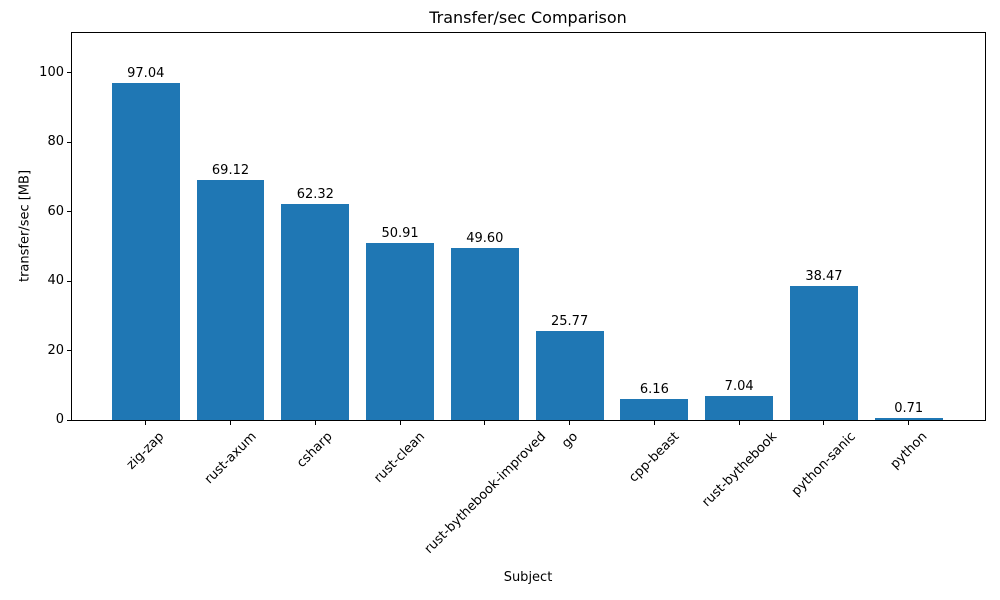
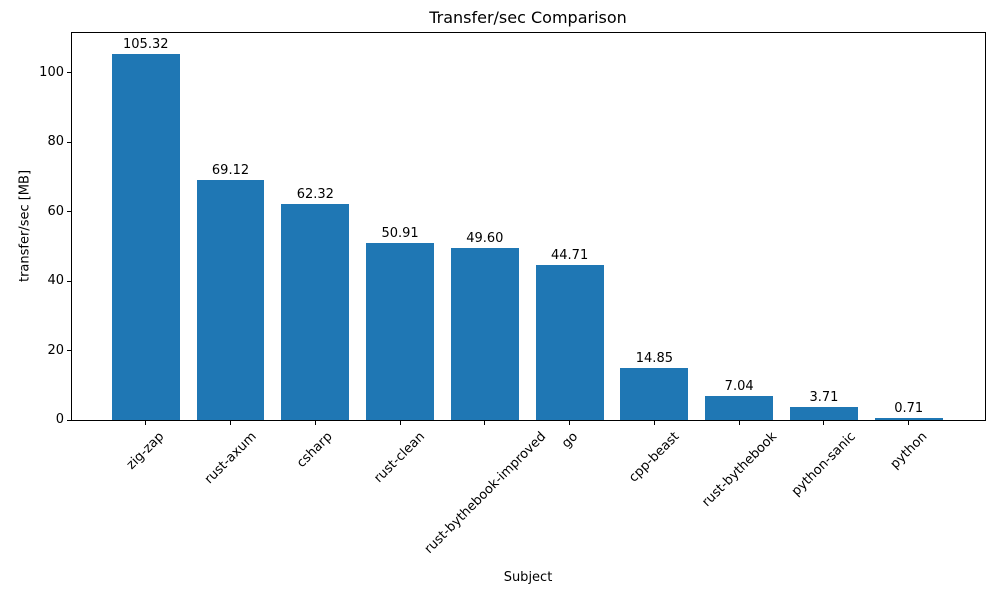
zig-zap: 97.04 -> 105.32
go: 25.77 -> 44.71
cpp-beast: 6.16 -> 14.85
python-sanic: 38.47 -> 3.71
